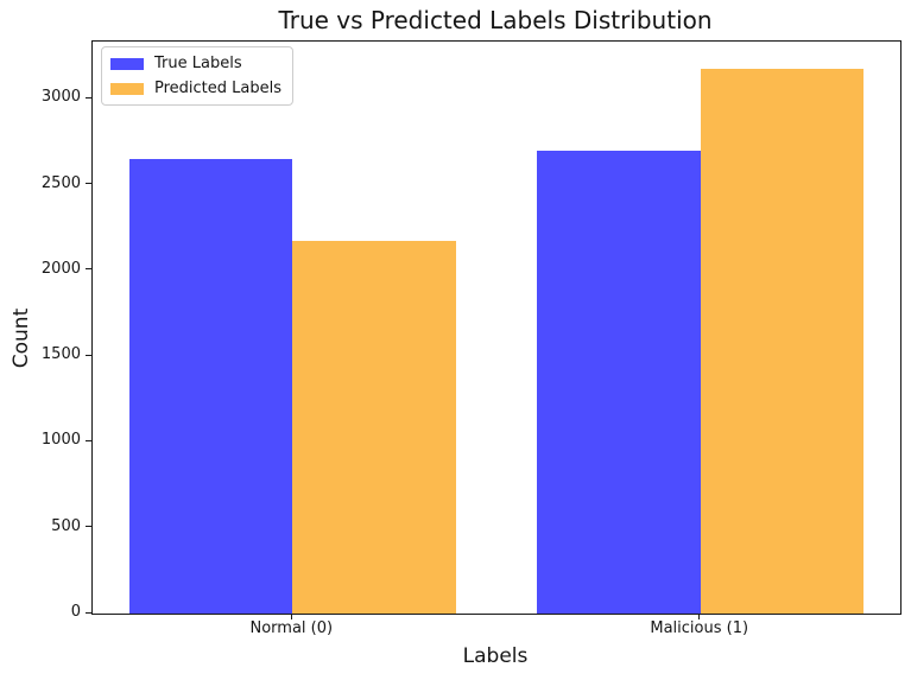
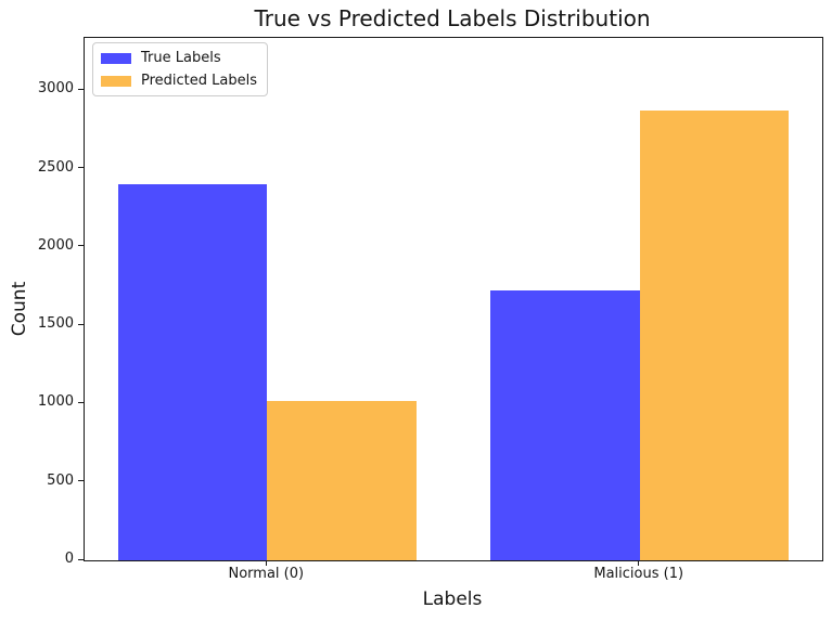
True Labels/Normal (0): 2650 -> 2400
Predicted Labels/Normal (0): 2180 -> 1020
True Labels/Malicious (1): 2700 -> 1720
Predicted Labels/Malicious (1): 3180 -> 2870
